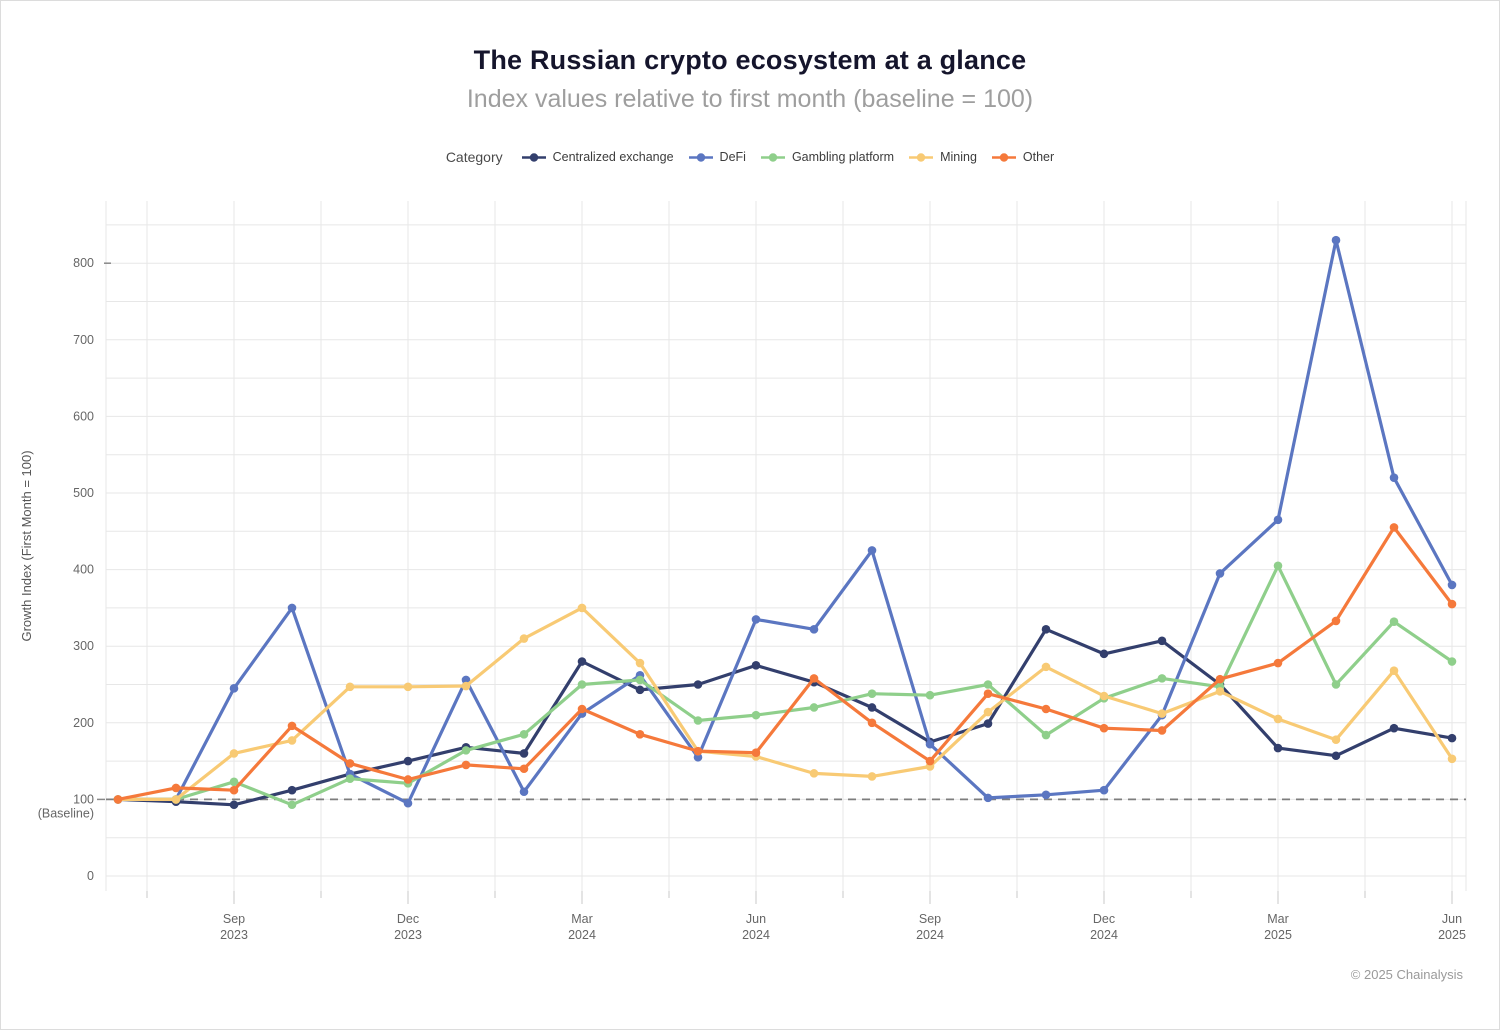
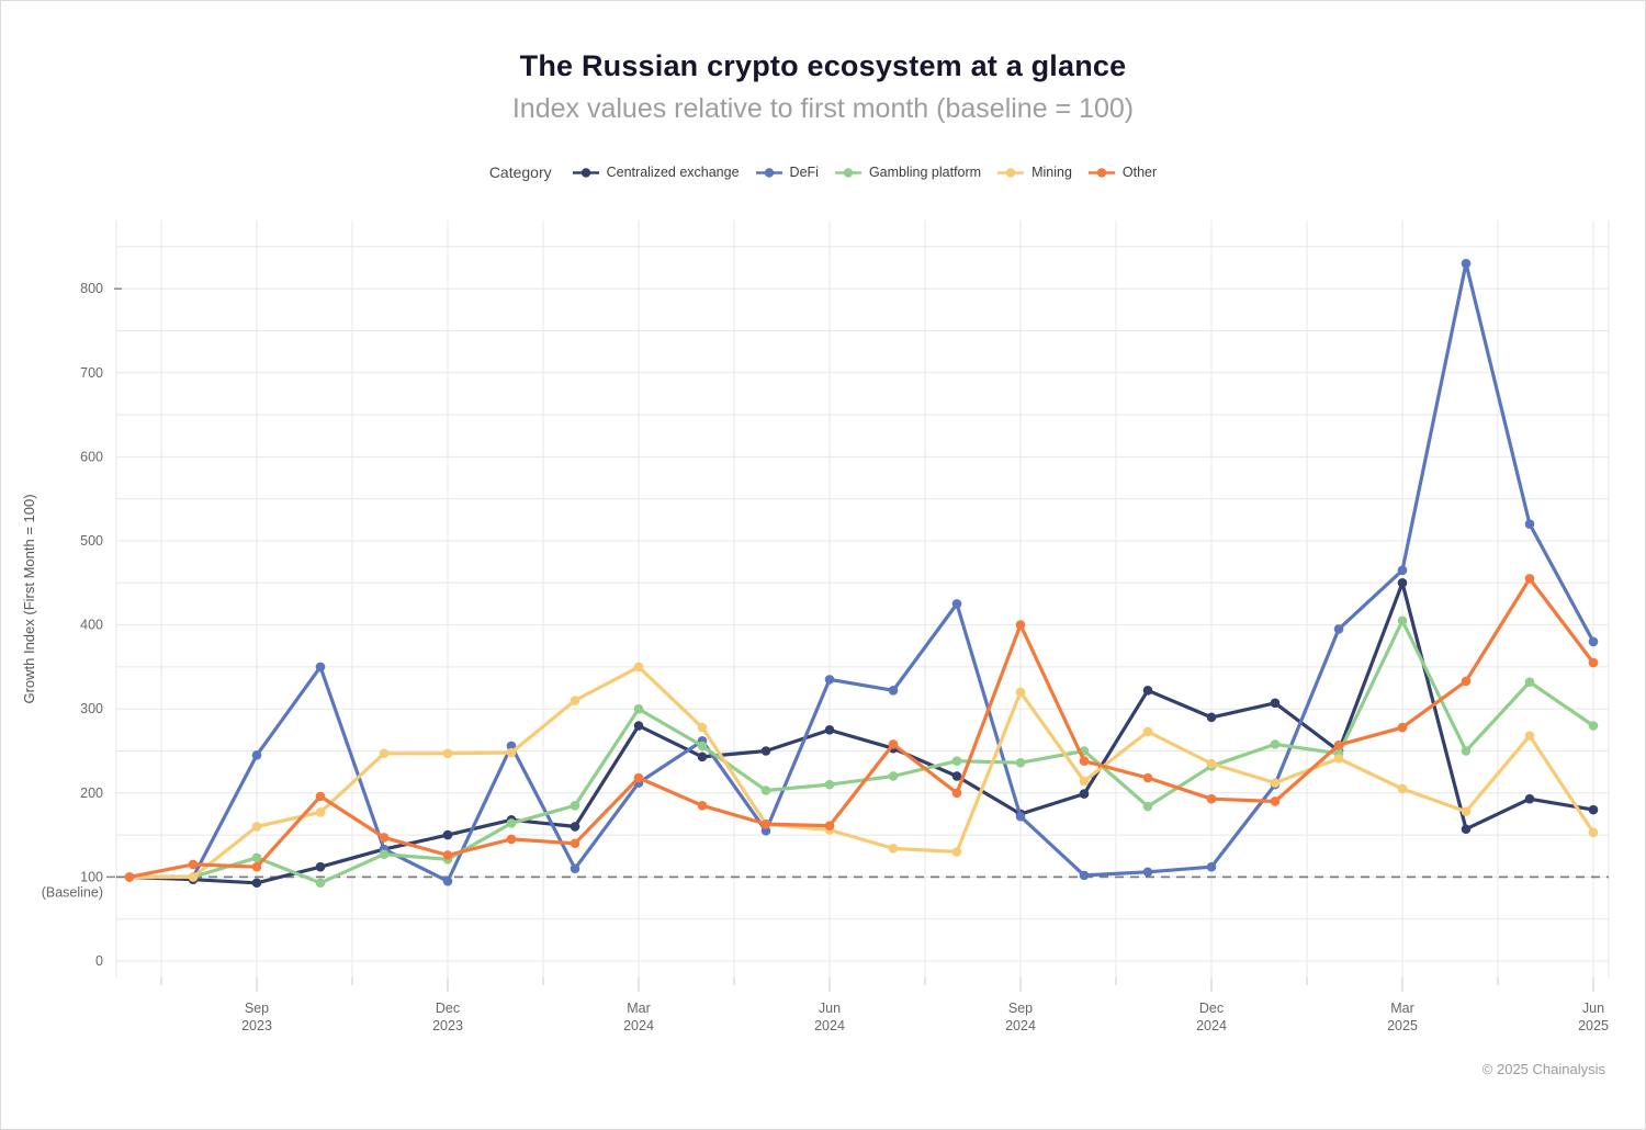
Gambling platform/Mar 2024: 250 -> 300
Mining/Sep 2024: 140 -> 320
Other/Sep 2024: 150 -> 400
Centralized exchange/Mar 2025: 170 -> 450
